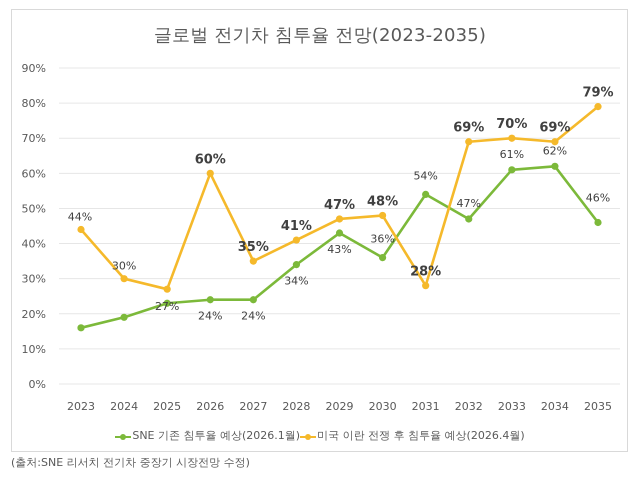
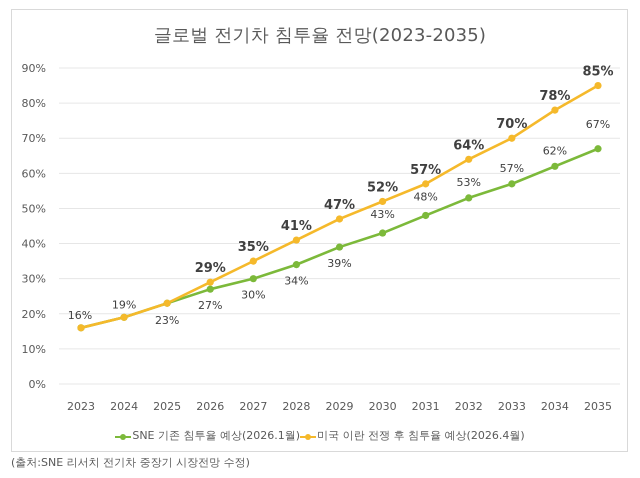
미국 이란 전쟁 후 침투율 예상(2026.4월)/2023: 44% -> 16%
미국 이란 전쟁 후 침투율 예상(2026.4월)/2024: 30% -> 19%
미국 이란 전쟁 후 침투율 예상(2026.4월)/2025: 27% -> 23%
SNE 기존 침투율 예상(2026.1월)/2026: 24% -> 27%
미국 이란 전쟁 후 침투율 예상(2026.4월)/2026: 60% -> 29%
SNE 기존 침투율 예상(2026.1월)/2027: 24% -> 30%
SNE 기존 침투율 예상(2026.1월)/2029: 43% -> 39%
SNE 기존 침투율 예상(2026.1월)/2030: 36% -> 43%
미국 이란 전쟁 후 침투율 예상(2026.4월)/2030: 48% -> 52%
SNE 기존 침투율 예상(2026.1월)/2031: 54% -> 48%
미국 이란 전쟁 후 침투율 예상(2026.4월)/2031: 28% -> 57%
SNE 기존 침투율 예상(2026.1월)/2032: 47% -> 53%
미국 이란 전쟁 후 침투율 예상(2026.4월)/2032: 69% -> 64%
SNE 기존 침투율 예상(2026.1월)/2033: 61% -> 57%
미국 이란 전쟁 후 침투율 예상(2026.4월)/2034: 69% -> 78%
SNE 기존 침투율 예상(2026.1월)/2035: 46% -> 67%
미국 이란 전쟁 후 침투율 예상(2026.4월)/2035: 79% -> 85%
